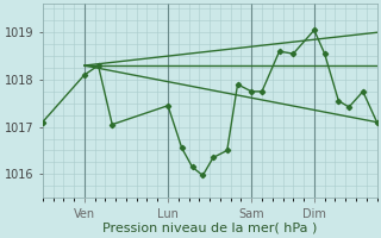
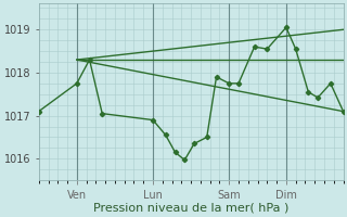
Ven: 1018.10 -> 1017.75
Lun: 1017.45 -> 1016.90
